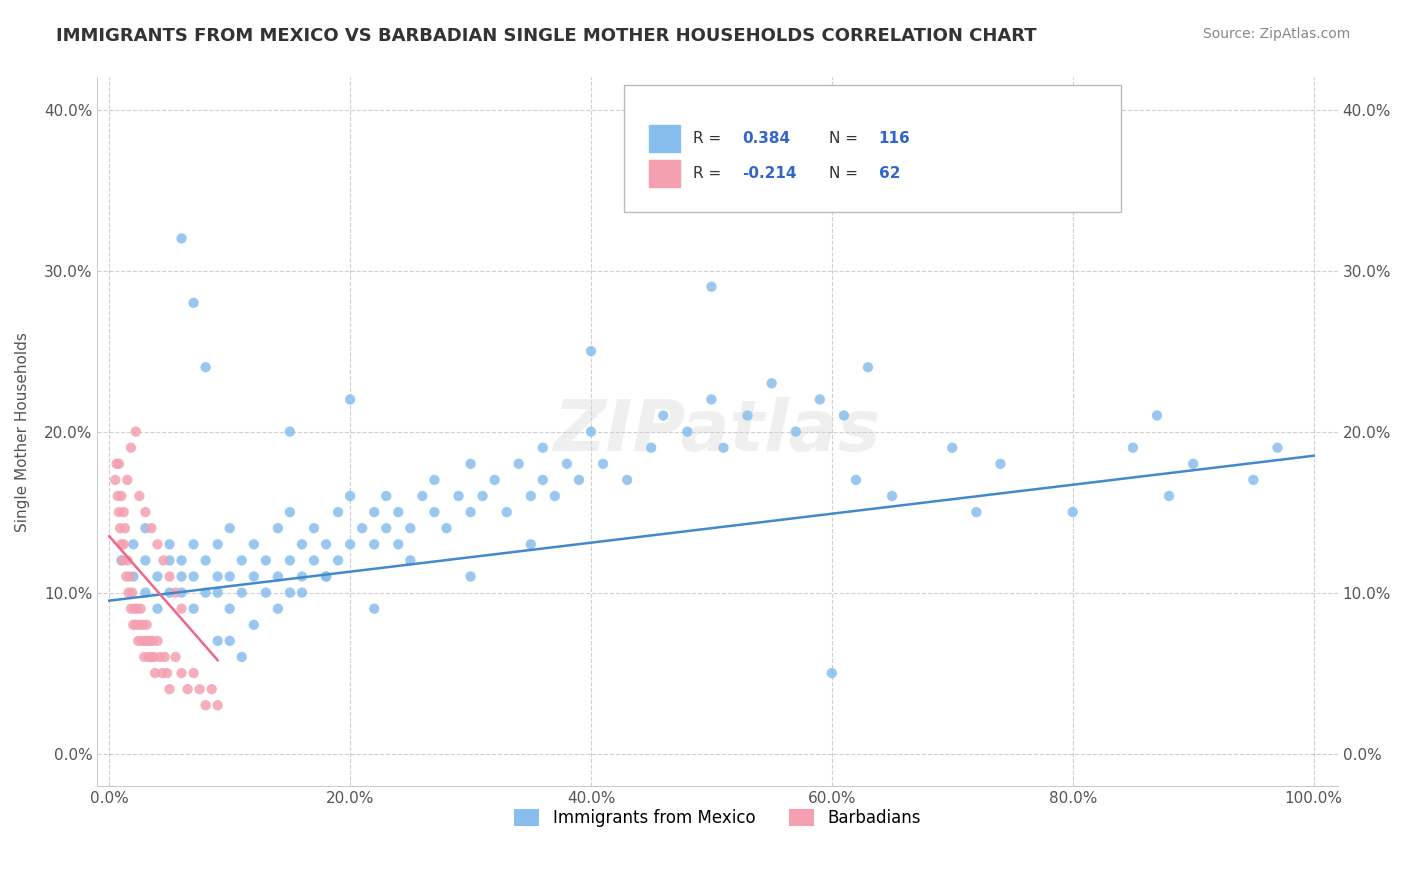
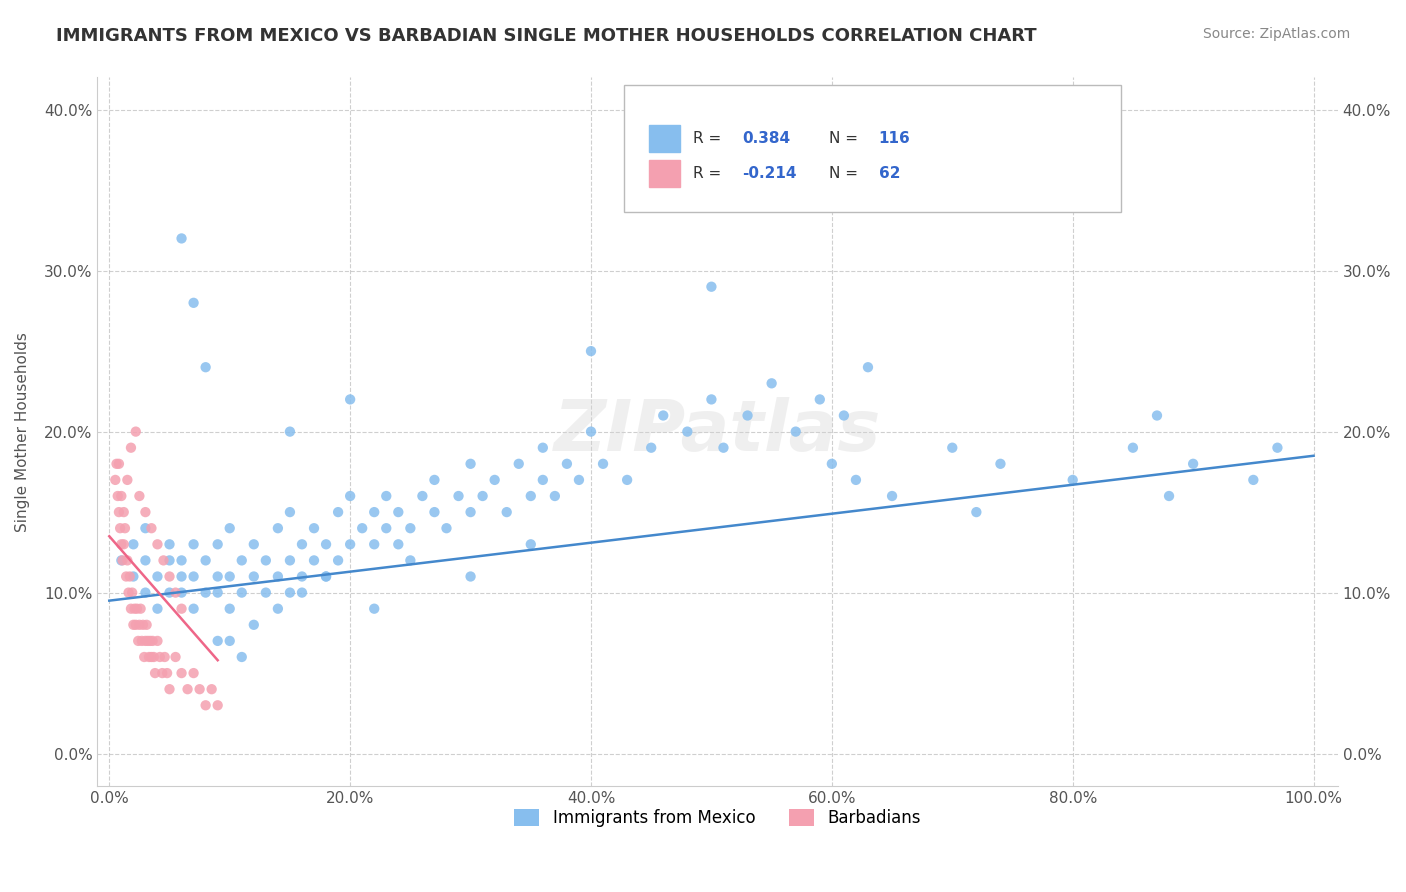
Immigrants from Mexico/60.0%: 5% -> 18%
Immigrants from Mexico/80.0%: 15% -> 17%
